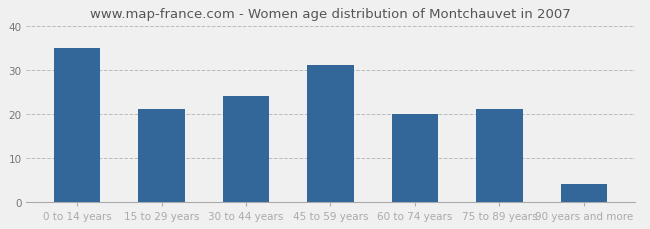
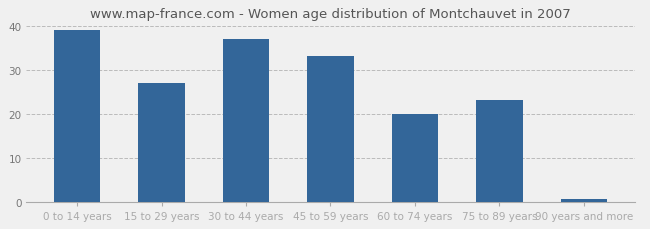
0 to 14 years: 35.0 -> 39.0
15 to 29 years: 21.0 -> 27.0
30 to 44 years: 24.0 -> 37.0
45 to 59 years: 31.0 -> 33.0
75 to 89 years: 21.0 -> 23.0
90 years and more: 4.0 -> 0.5
